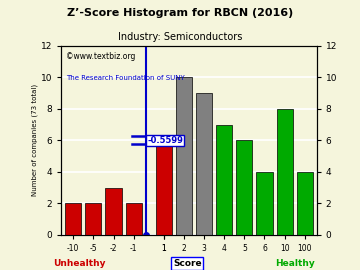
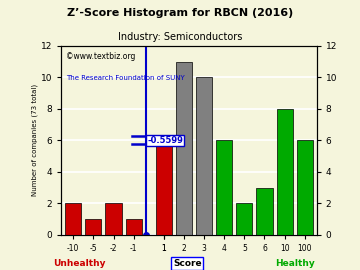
-5: 2 -> 1
-2: 3 -> 2
-1: 2 -> 1
2: 10 -> 11
3: 9 -> 10
4: 7 -> 6
5: 6 -> 2
6: 4 -> 3
100: 4 -> 6
